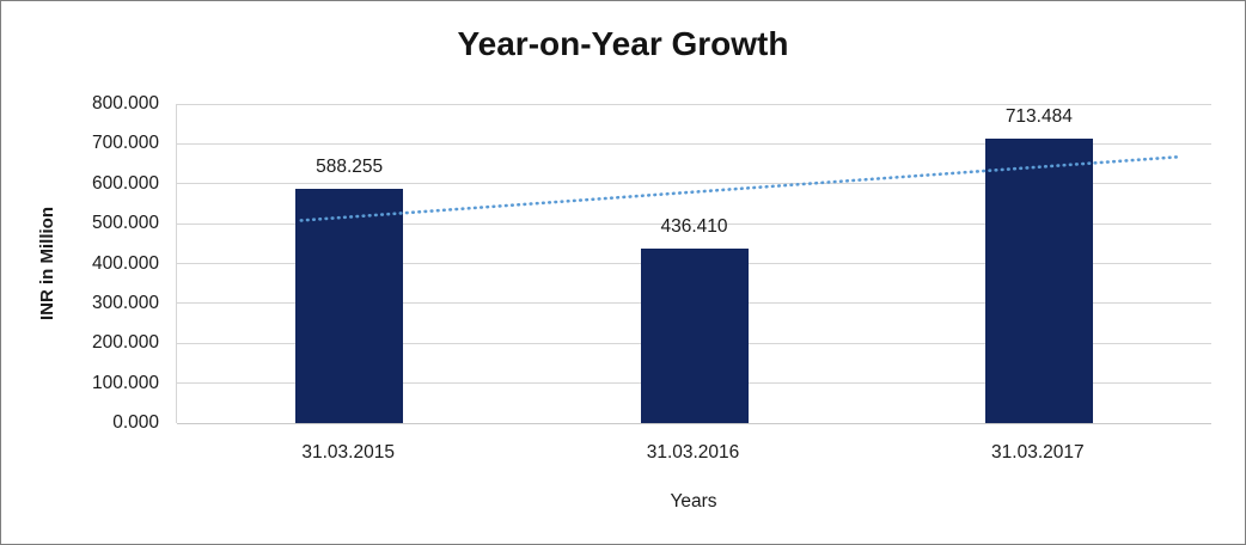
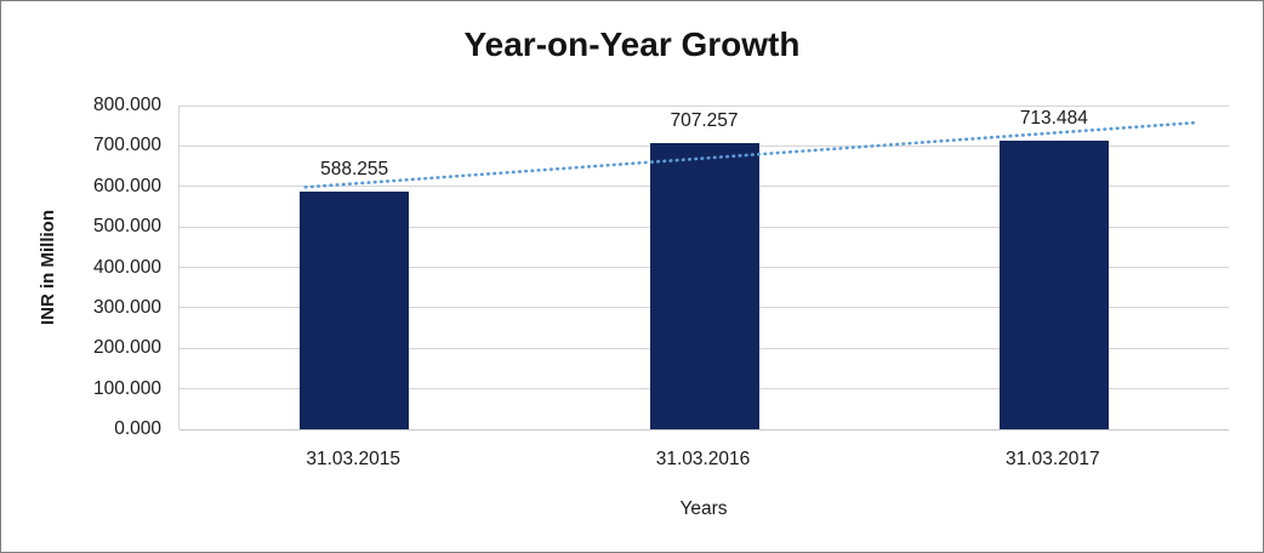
31.03.2016: 436.410 -> 707.257
